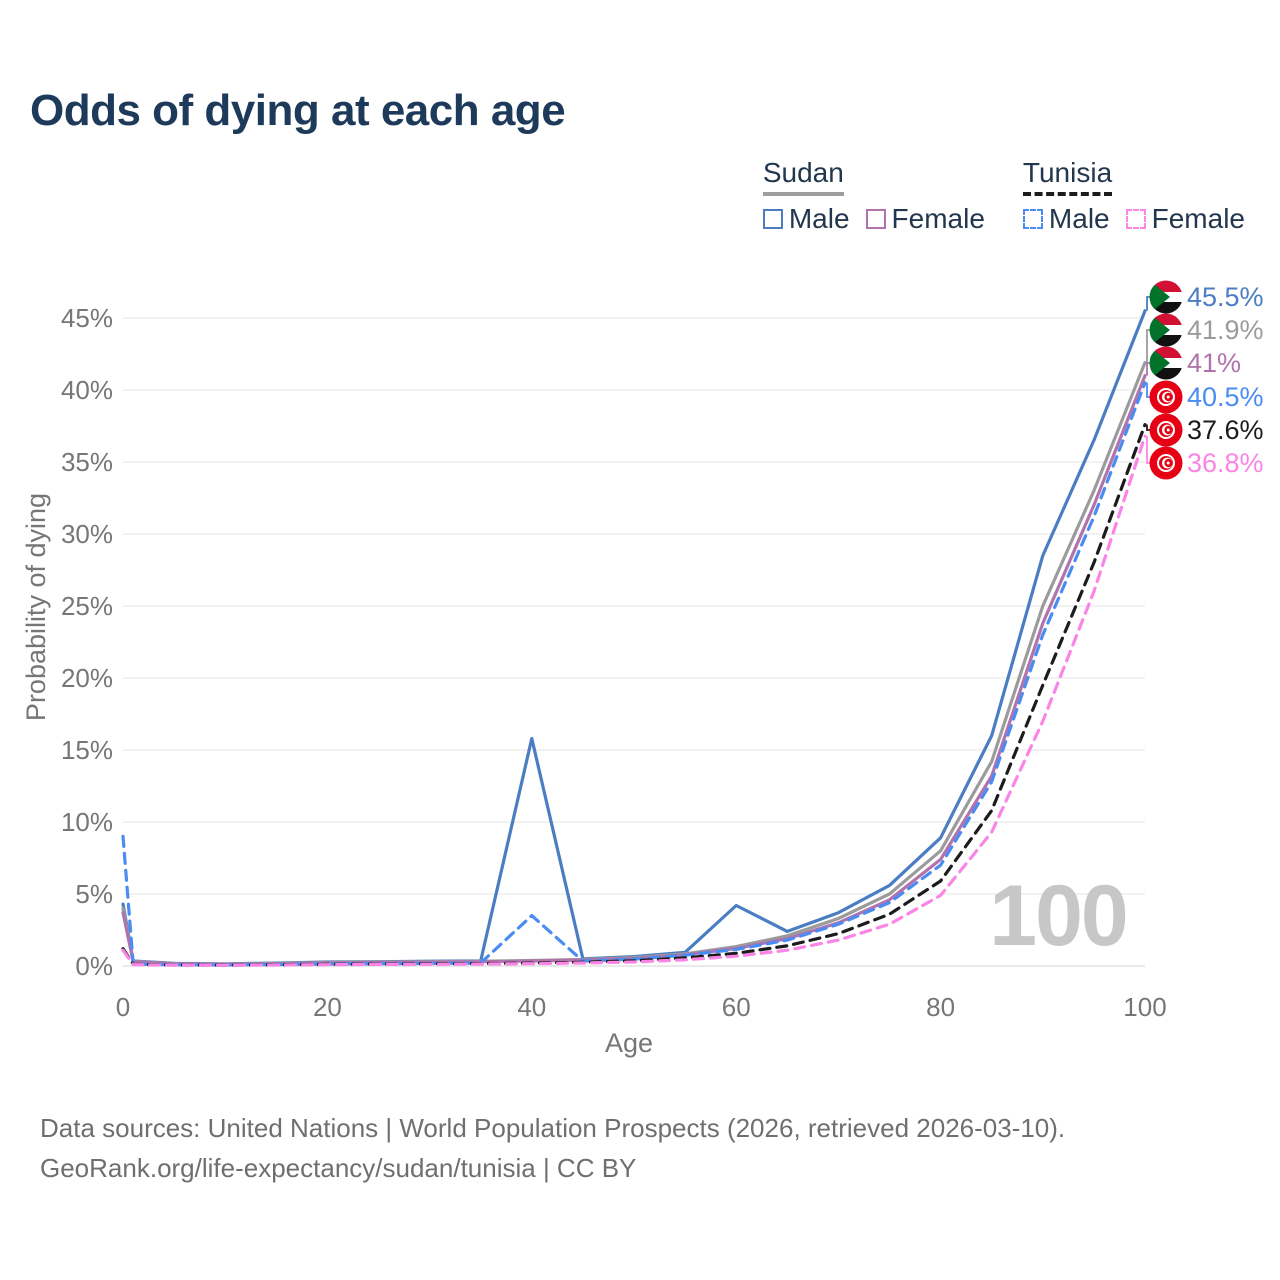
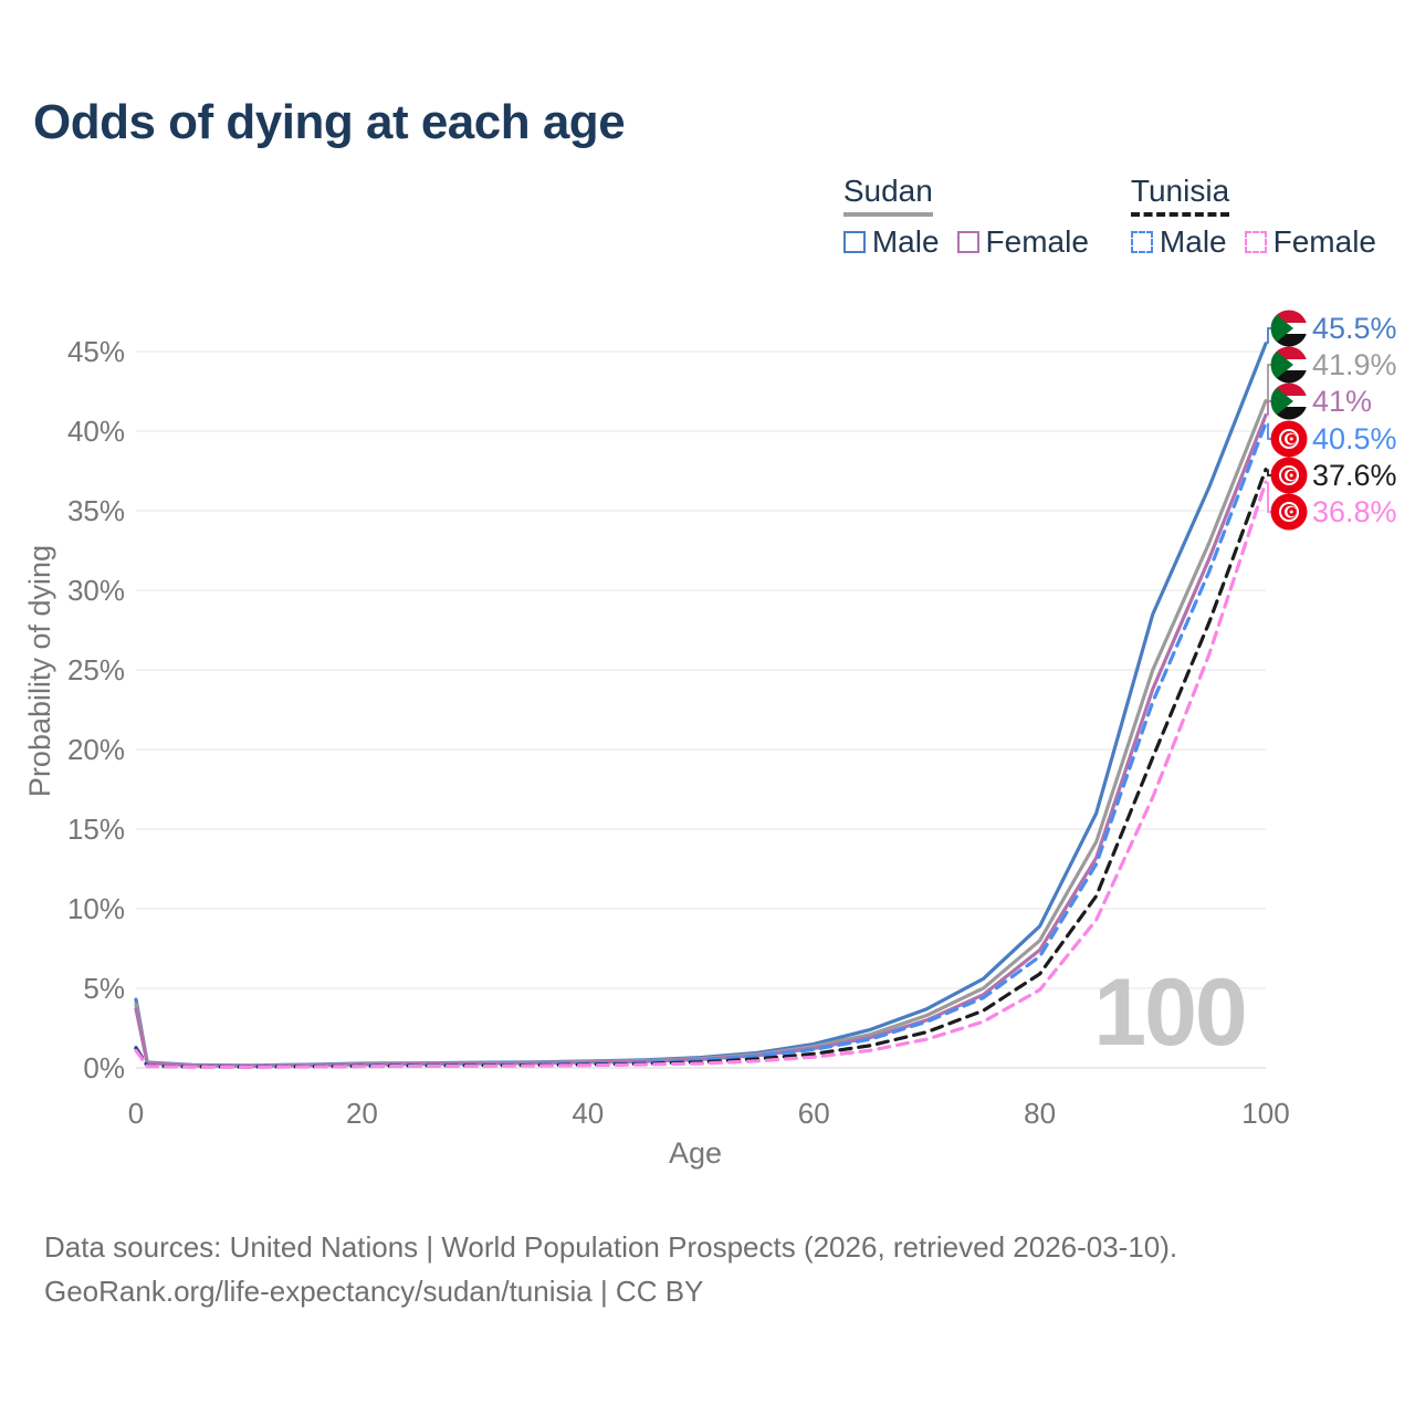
Tunisia Male/0: 9.0% -> 1.3%
Sudan Male/40: 15.8% -> 0.4%
Tunisia Male/40: 3.5% -> 0.3%
Sudan Male/60: 4.2% -> 1.5%
